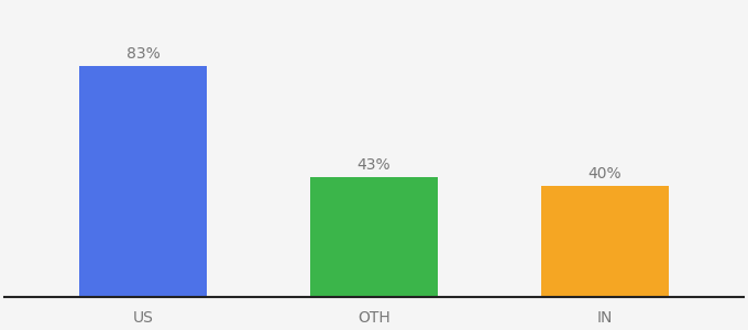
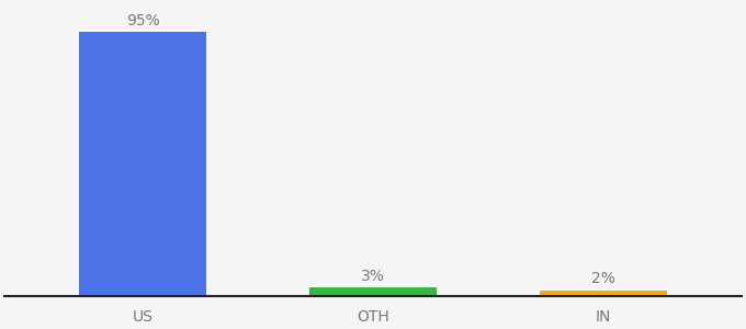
US: 83% -> 95%
OTH: 43% -> 3%
IN: 40% -> 2%
